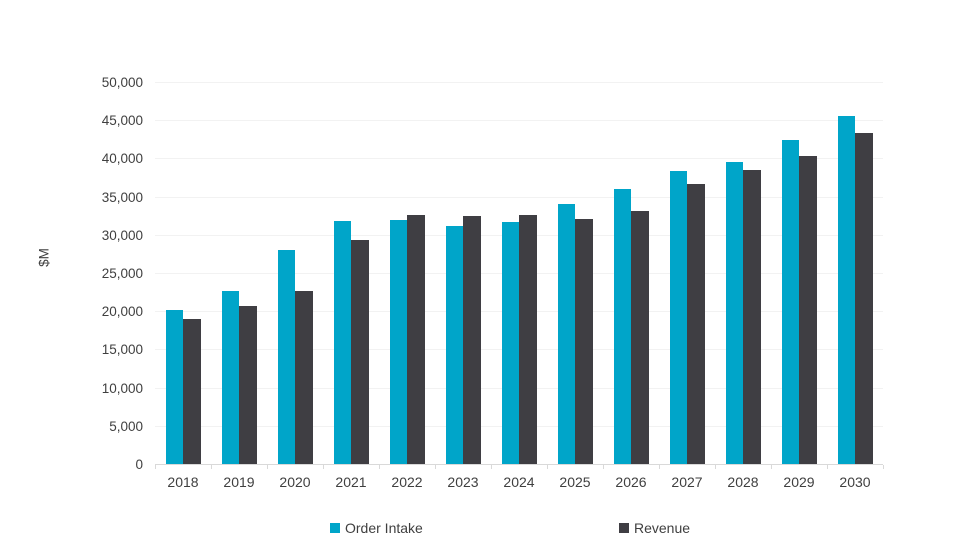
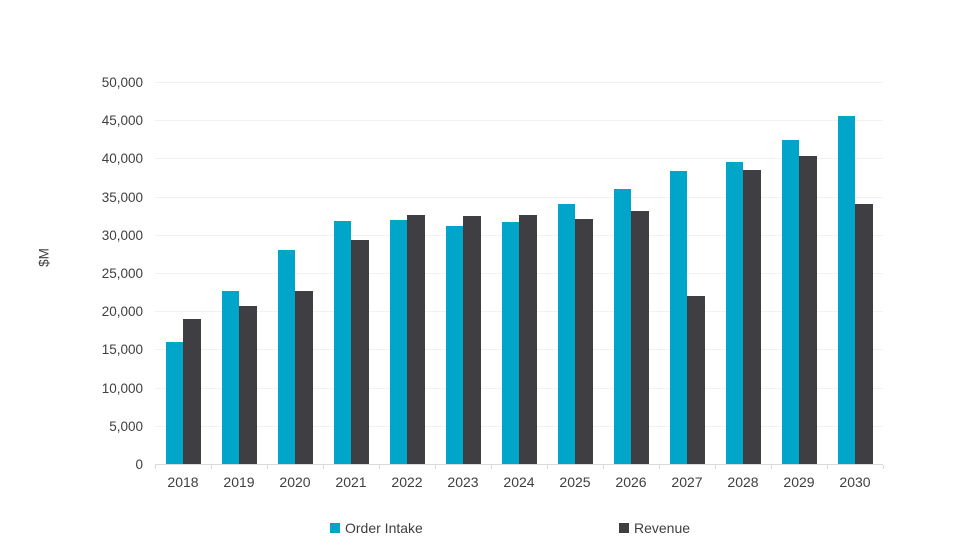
Order Intake/2018: 20000 -> 16000
Revenue/2027: 37000 -> 22000
Revenue/2030: 43000 -> 34000
